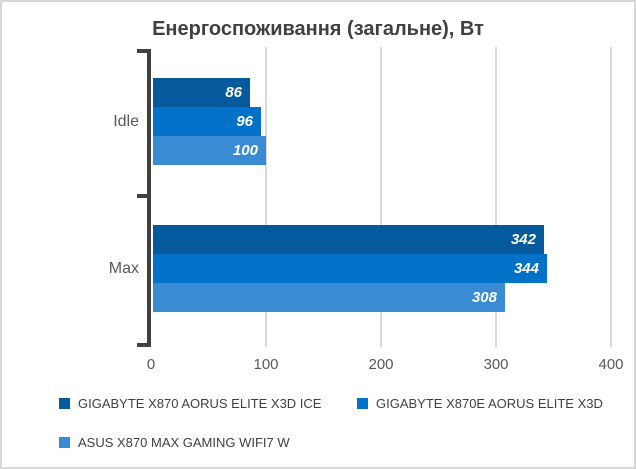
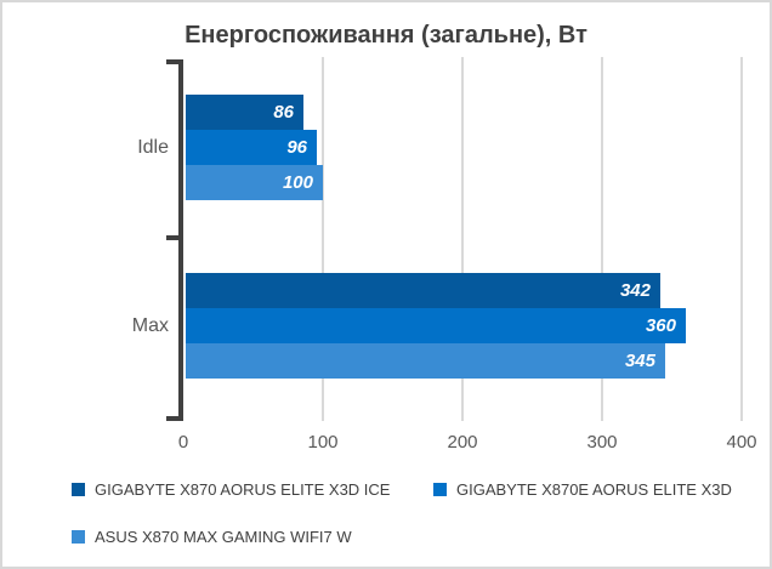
GIGABYTE X870E AORUS ELITE X3D/Max: 344 -> 360
ASUS X870 MAX GAMING WIFI7 W/Max: 308 -> 345
